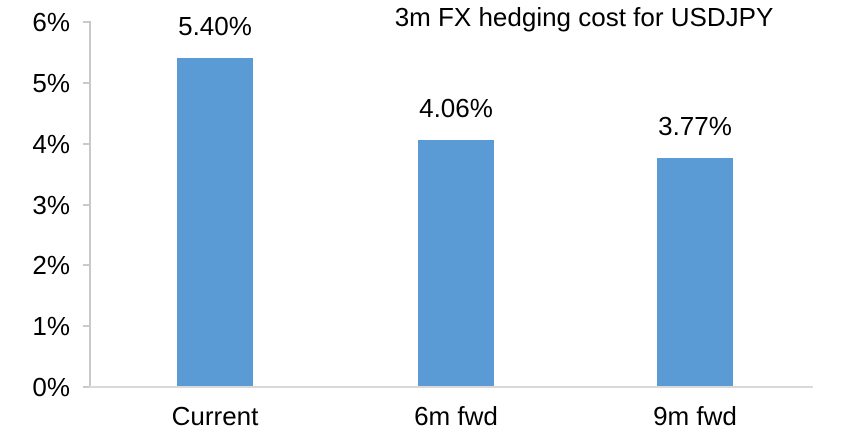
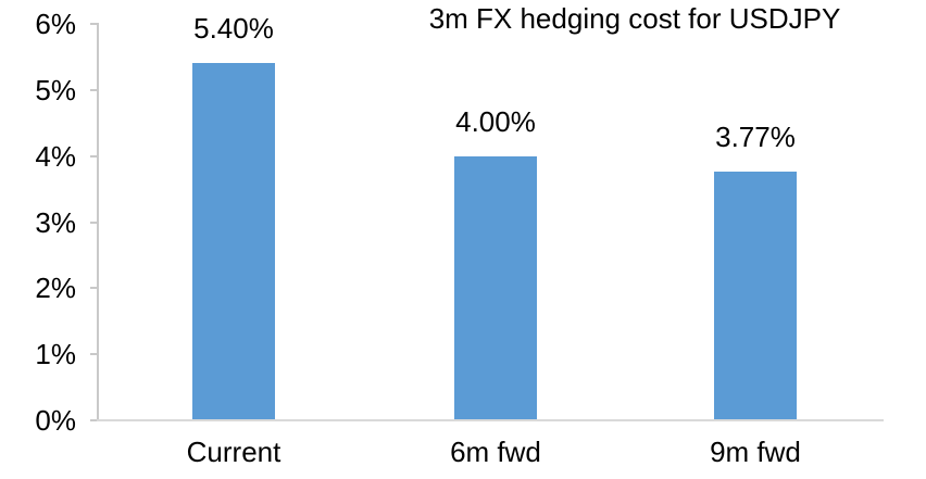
6m fwd: 4.06% -> 4.00%
